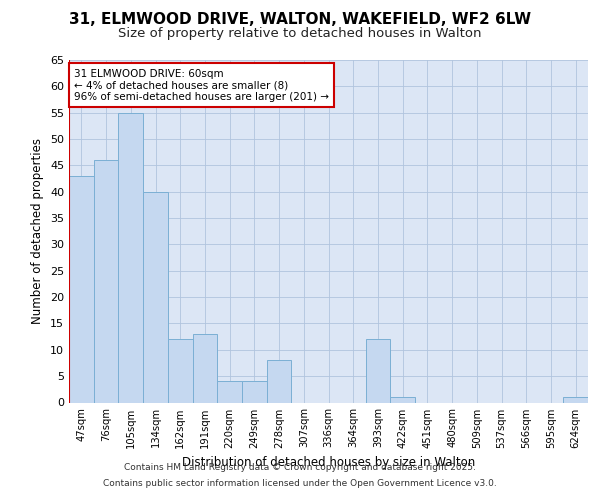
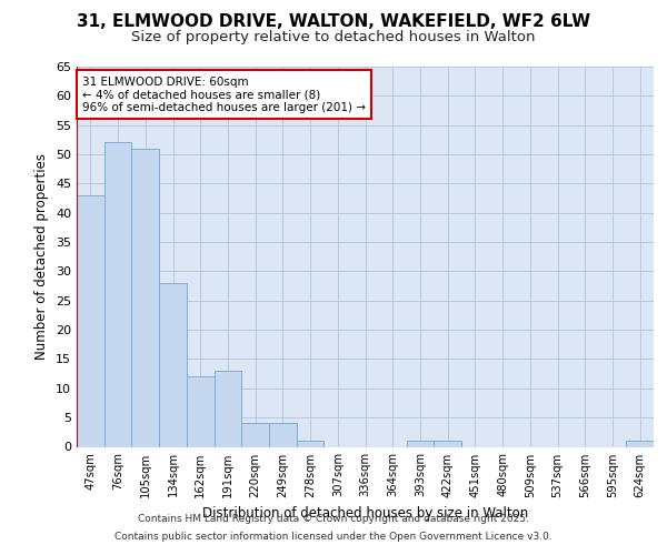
76sqm: 46 -> 52
105sqm: 55 -> 51
134sqm: 40 -> 28
278sqm: 8 -> 1
393sqm: 12 -> 1
